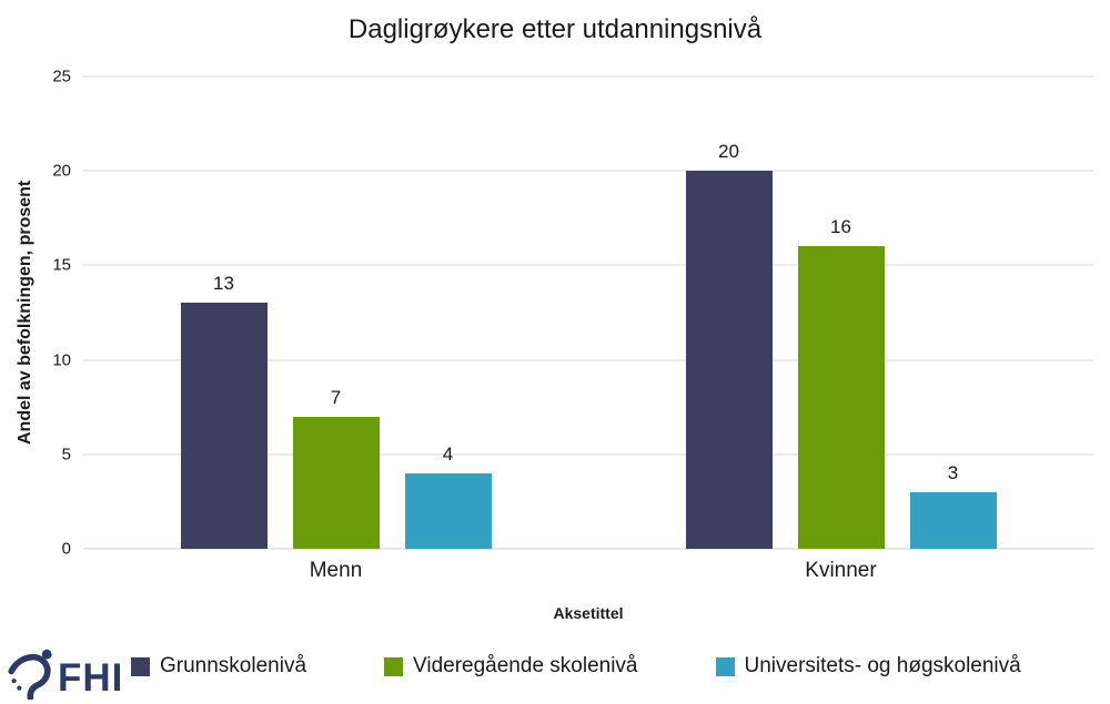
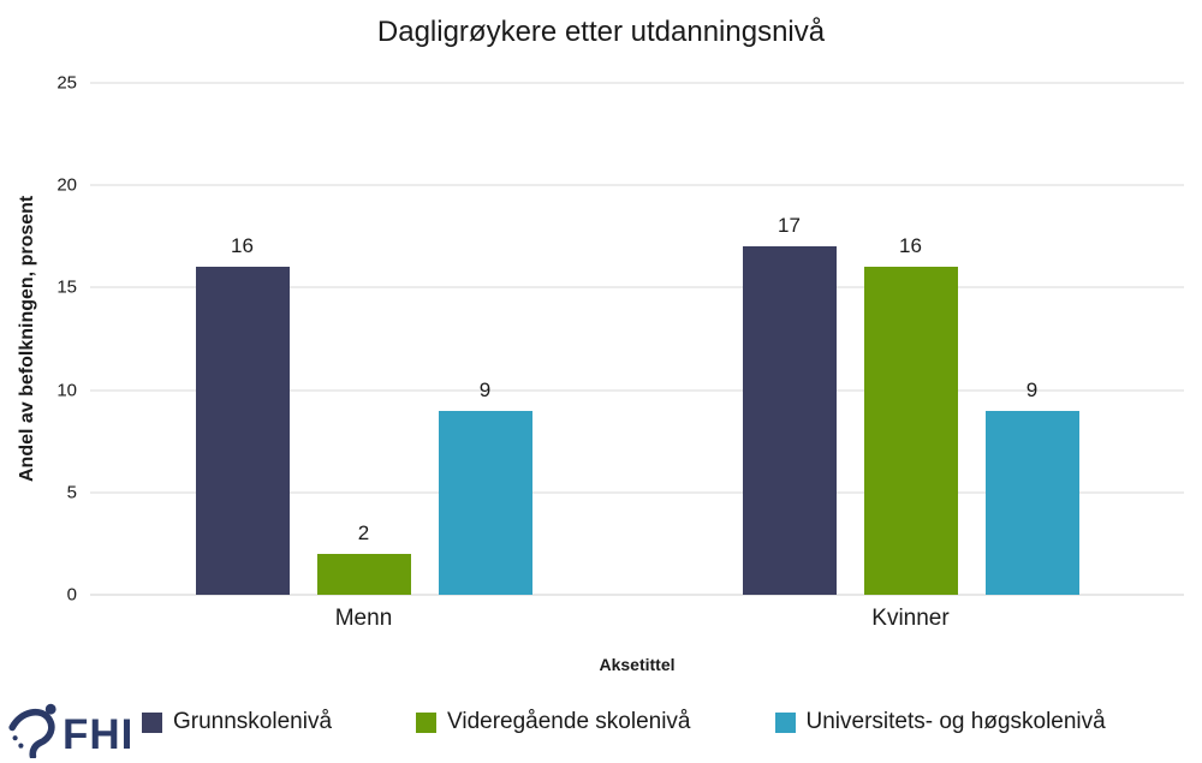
Grunnskolenivå/Menn: 13 -> 16
Videregående skolenivå/Menn: 7 -> 2
Universitets- og høgskolenivå/Menn: 4 -> 9
Grunnskolenivå/Kvinner: 20 -> 17
Universitets- og høgskolenivå/Kvinner: 3 -> 9
